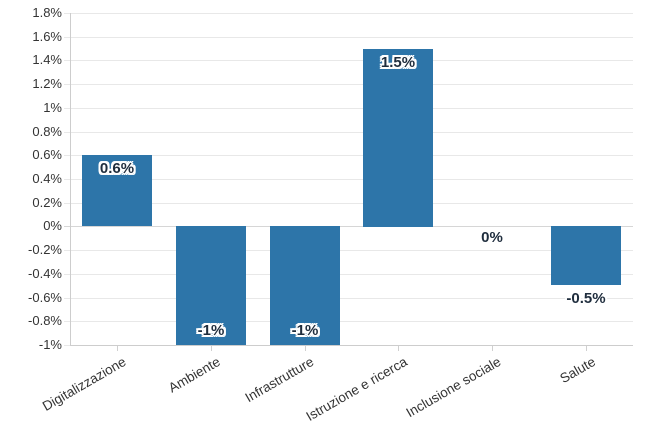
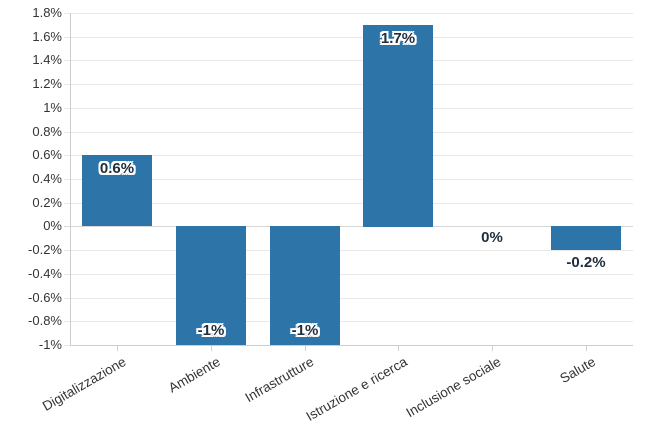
Istruzione e ricerca: 1.5% -> 1.7%
Salute: -0.5% -> -0.2%
